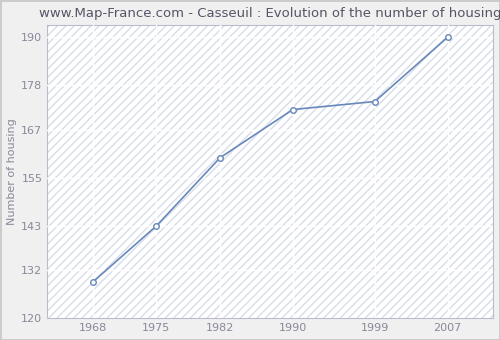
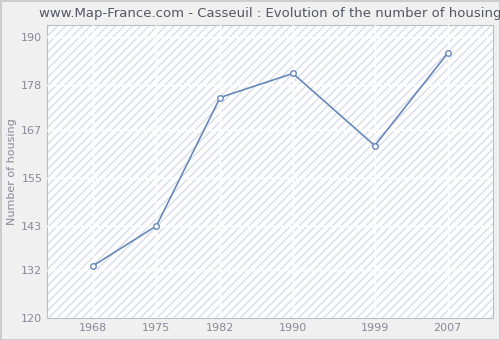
1968: 129 -> 133
1982: 160 -> 175
1990: 172 -> 181
1999: 174 -> 163
2007: 190 -> 186
